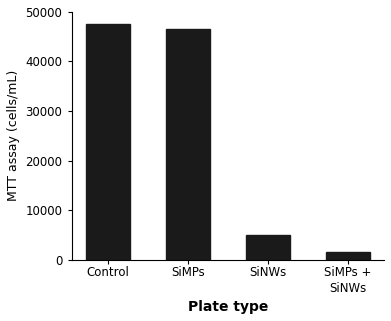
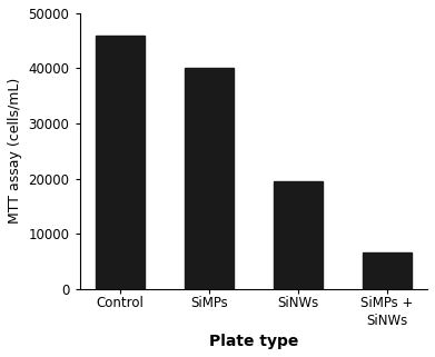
Control: 47500 -> 46000
SiMPs: 46500 -> 40000
SiNWs: 5000 -> 19500
SiMPs + SiNWs: 1500 -> 6500
